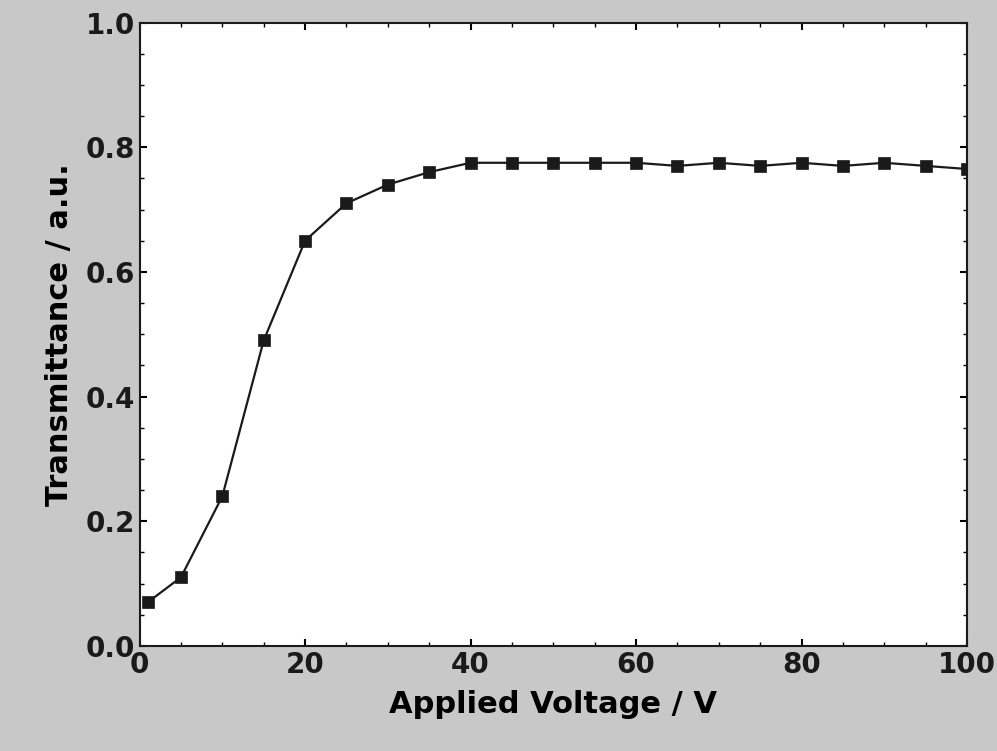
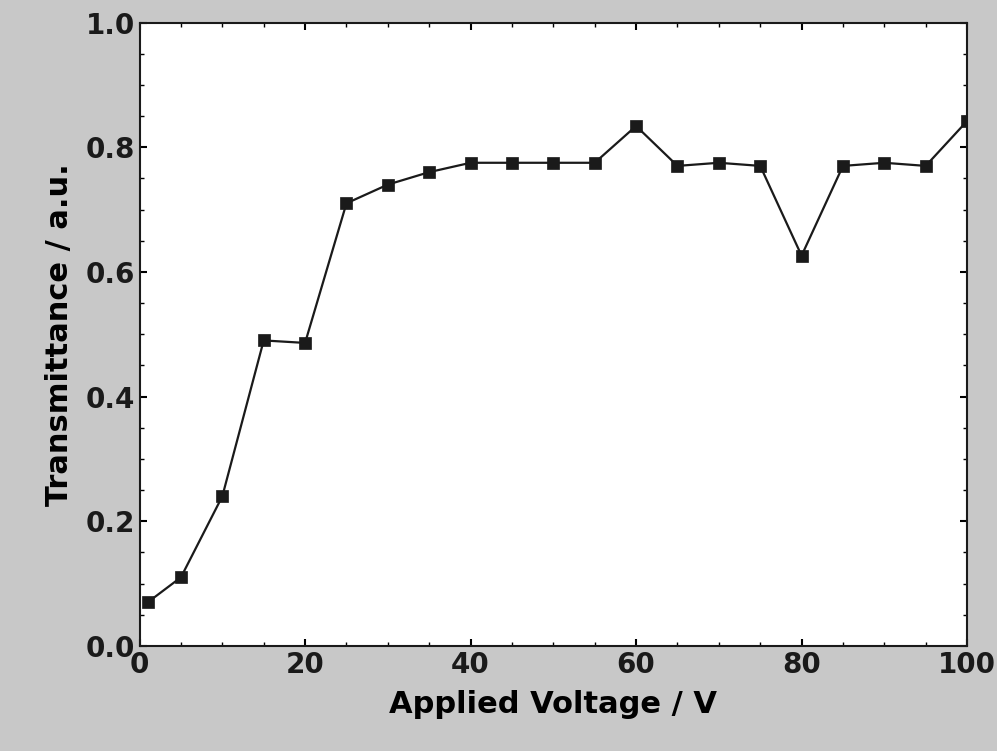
20: 0.650 -> 0.486
60: 0.775 -> 0.834
80: 0.775 -> 0.626
100: 0.765 -> 0.842
